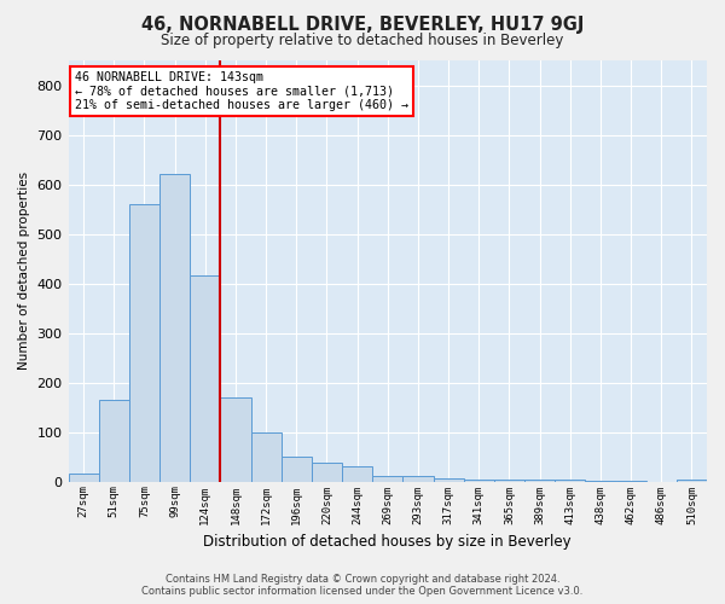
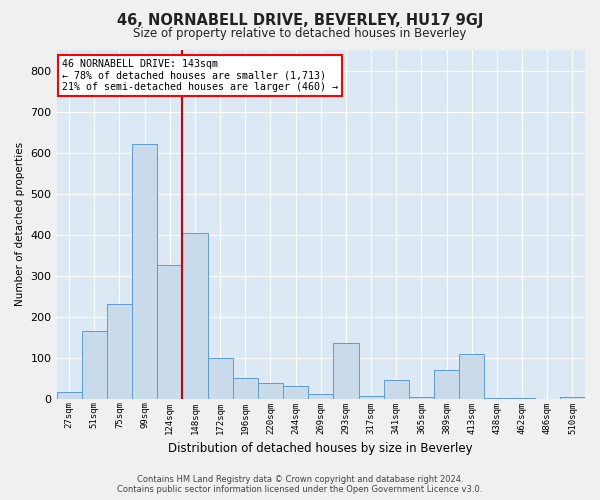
75sqm: 560 -> 230
124sqm: 415 -> 325
148sqm: 170 -> 405
293sqm: 12 -> 135
341sqm: 3 -> 45
389sqm: 3 -> 70
413sqm: 5 -> 110
